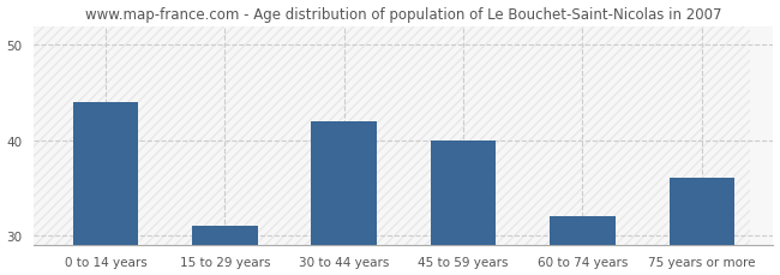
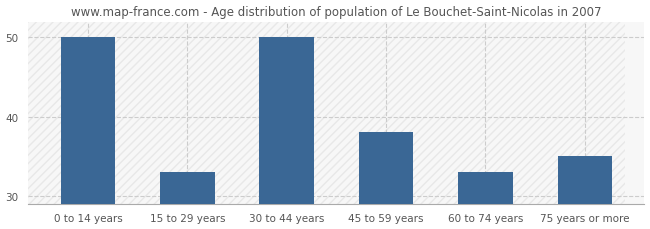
0 to 14 years: 44 -> 50
15 to 29 years: 31 -> 33
30 to 44 years: 42 -> 50
45 to 59 years: 40 -> 38
60 to 74 years: 32 -> 33
75 years or more: 36 -> 35
